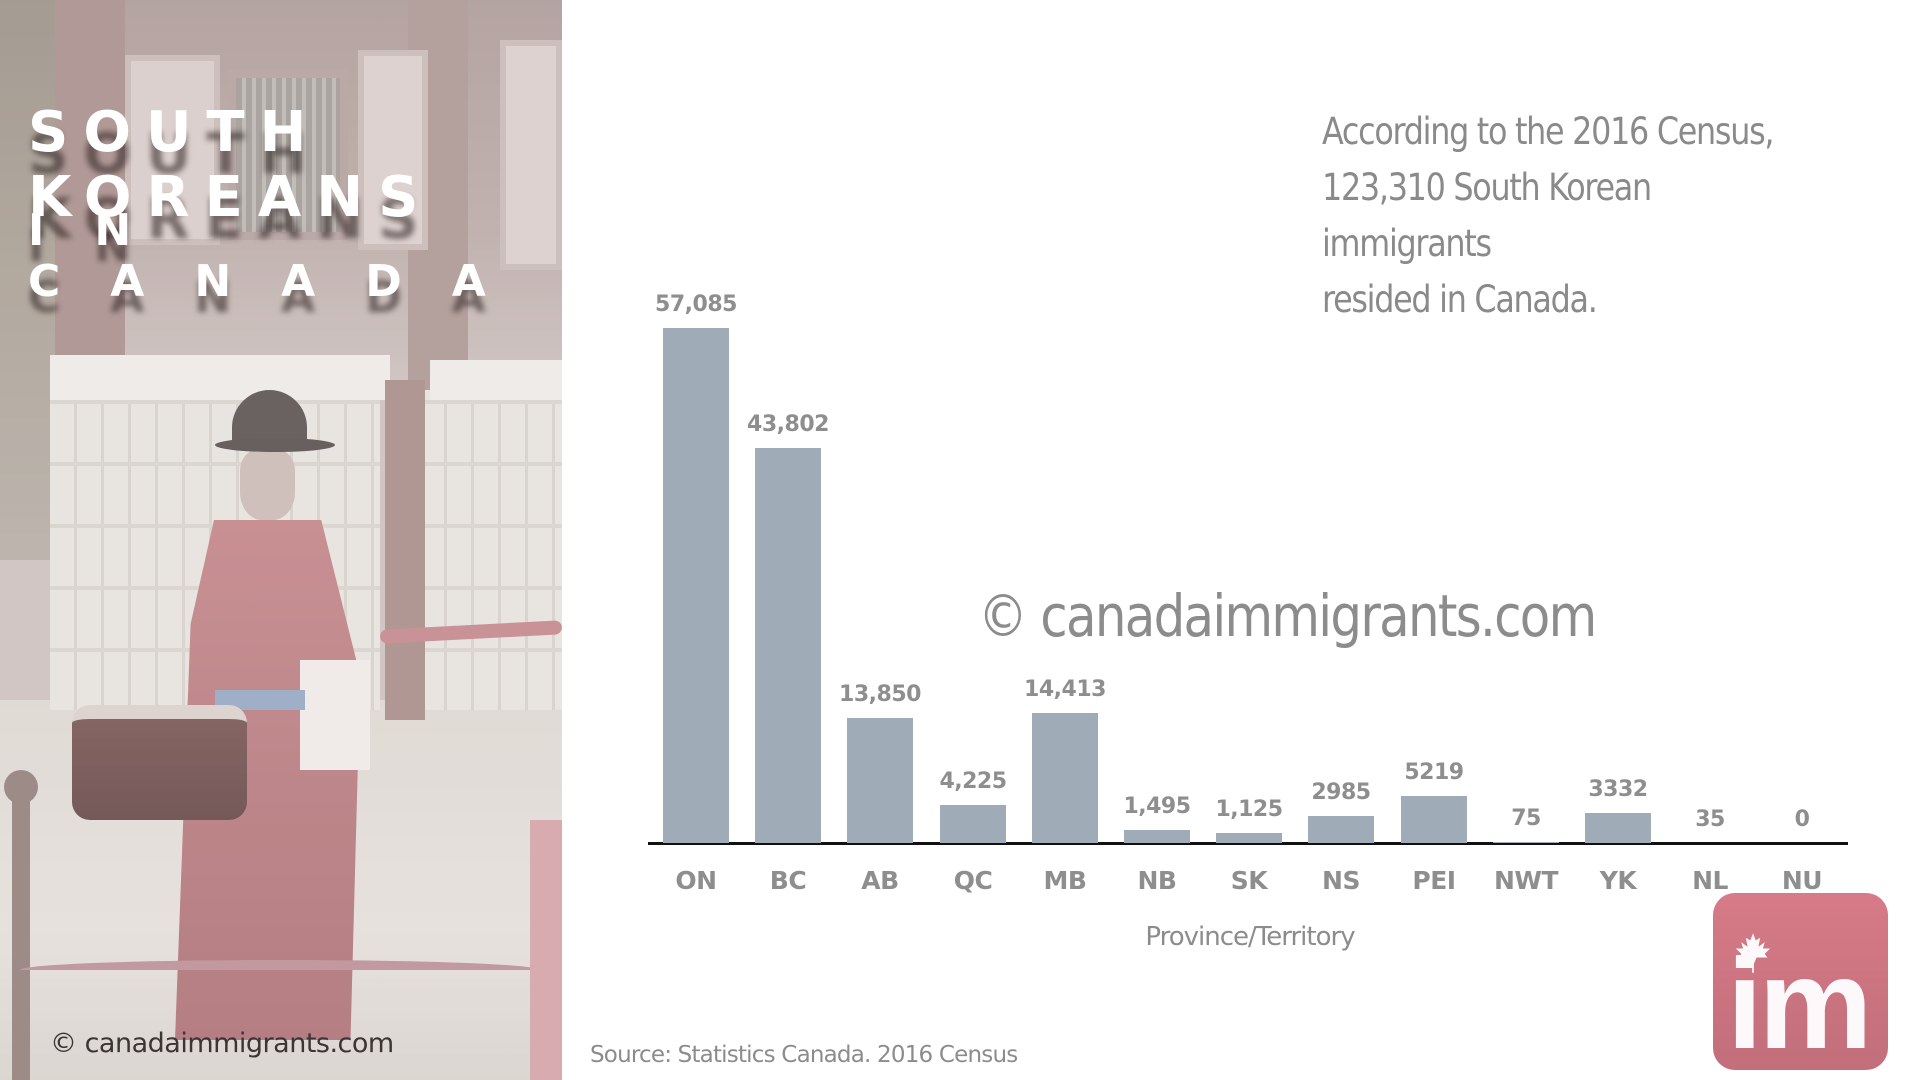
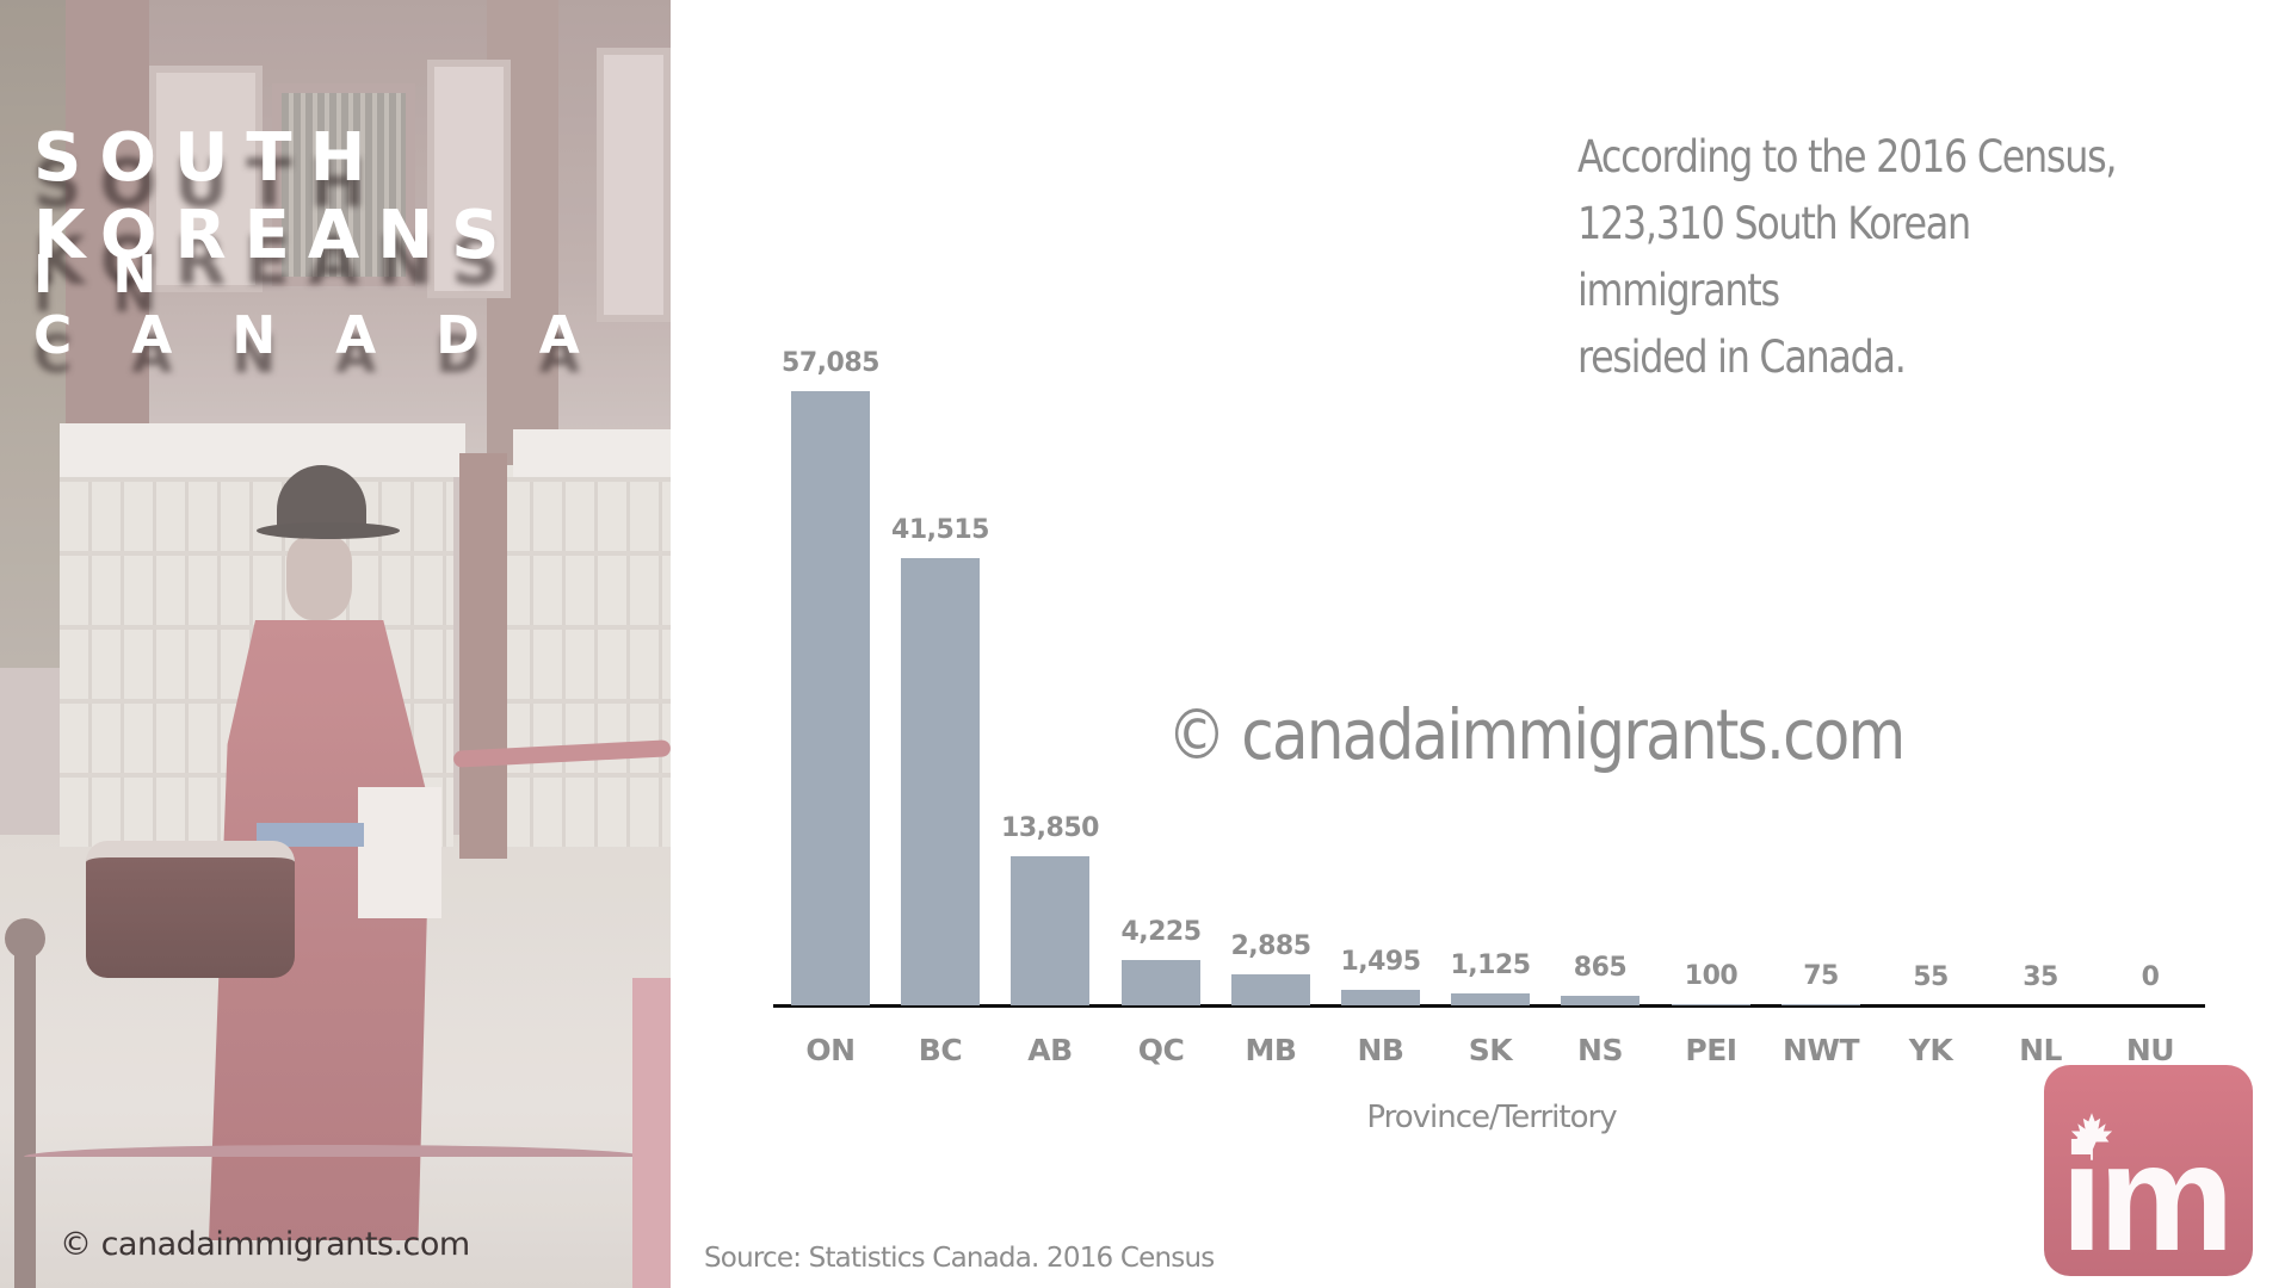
BC: 43,802 -> 41,515
MB: 14,413 -> 2,885
NS: 2985 -> 865
PEI: 5219 -> 100
YK: 3332 -> 55
